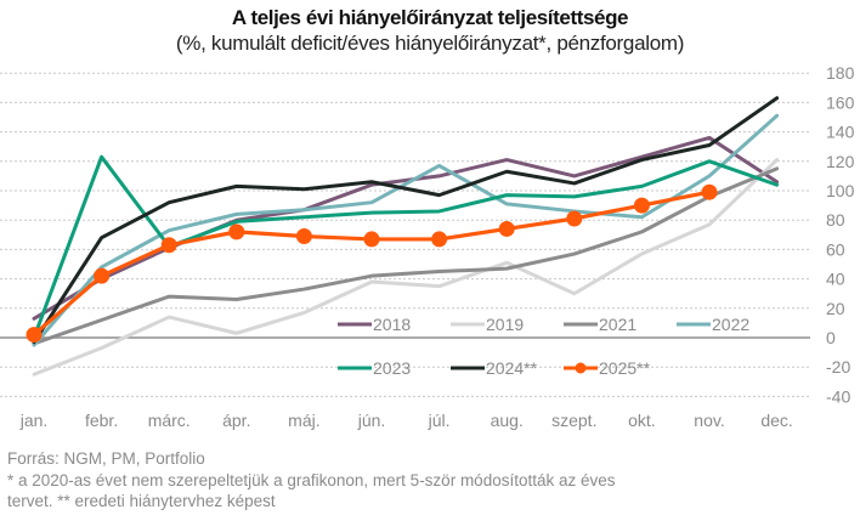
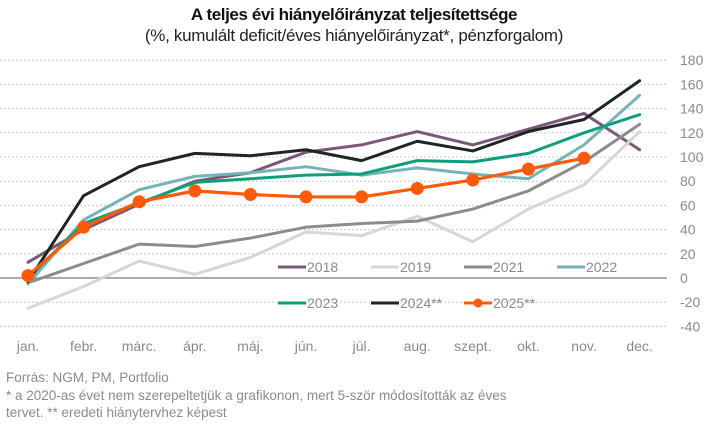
2023/febr.: 123 -> 45
2022/júl.: 117 -> 85
2021/dec.: 115 -> 127
2023/dec.: 104 -> 135
